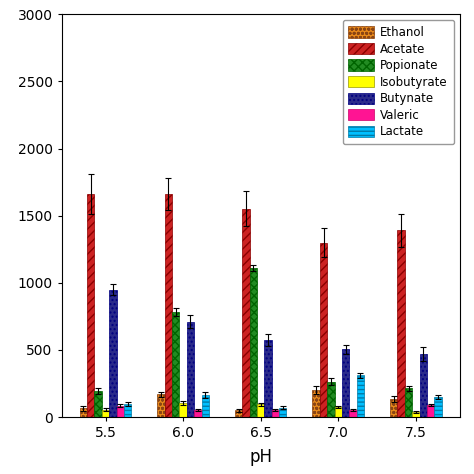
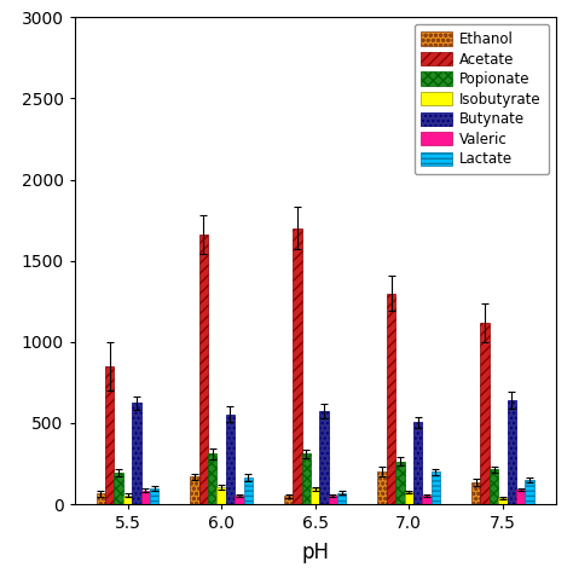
Acetate/5.5: 1660 -> 850
Butynate/5.5: 950 -> 620
Popionate/6.0: 780 -> 310
Butynate/6.0: 710 -> 560
Acetate/6.5: 1550 -> 1700
Popionate/6.5: 1110 -> 310
Lactate/7.0: 310 -> 200
Acetate/7.5: 1390 -> 1120
Butynate/7.5: 470 -> 640
